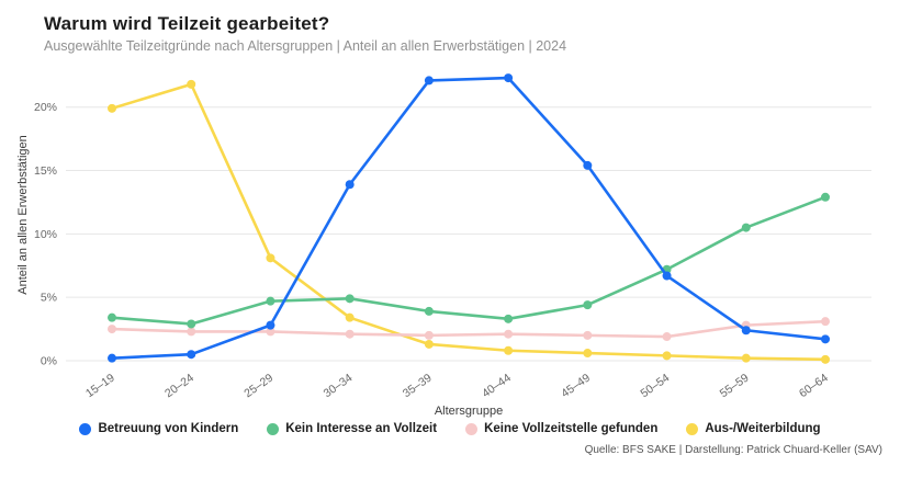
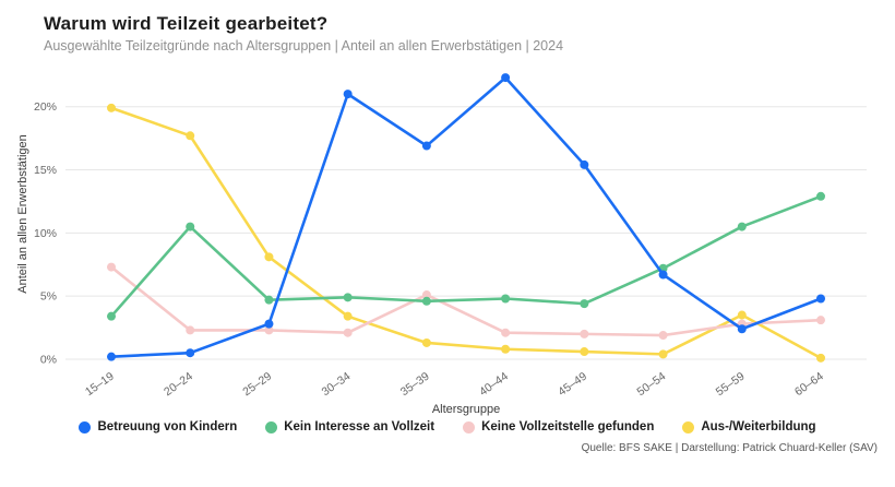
Keine Vollzeitstelle gefunden/15–19: 2.5% -> 7.3%
Kein Interesse an Vollzeit/20–24: 2.9% -> 10.5%
Aus-/Weiterbildung/20–24: 21.8% -> 17.7%
Betreuung von Kindern/30–34: 13.9% -> 21.0%
Betreuung von Kindern/35–39: 22.1% -> 16.9%
Kein Interesse an Vollzeit/35–39: 3.9% -> 4.6%
Keine Vollzeitstelle gefunden/35–39: 2.0% -> 5.1%
Kein Interesse an Vollzeit/40–44: 3.3% -> 4.8%
Aus-/Weiterbildung/55–59: 0.2% -> 3.5%
Betreuung von Kindern/60–64: 1.7% -> 4.8%
